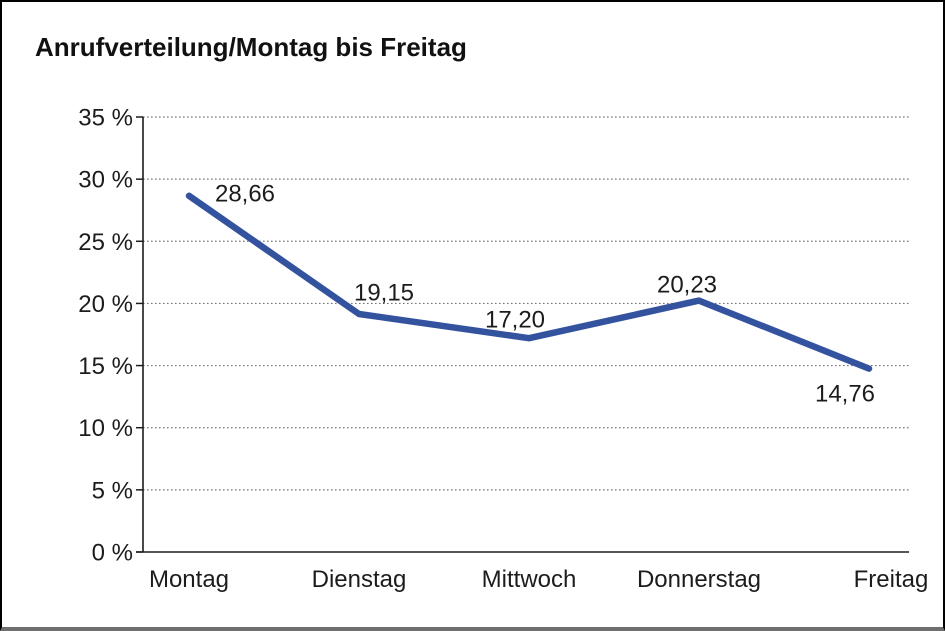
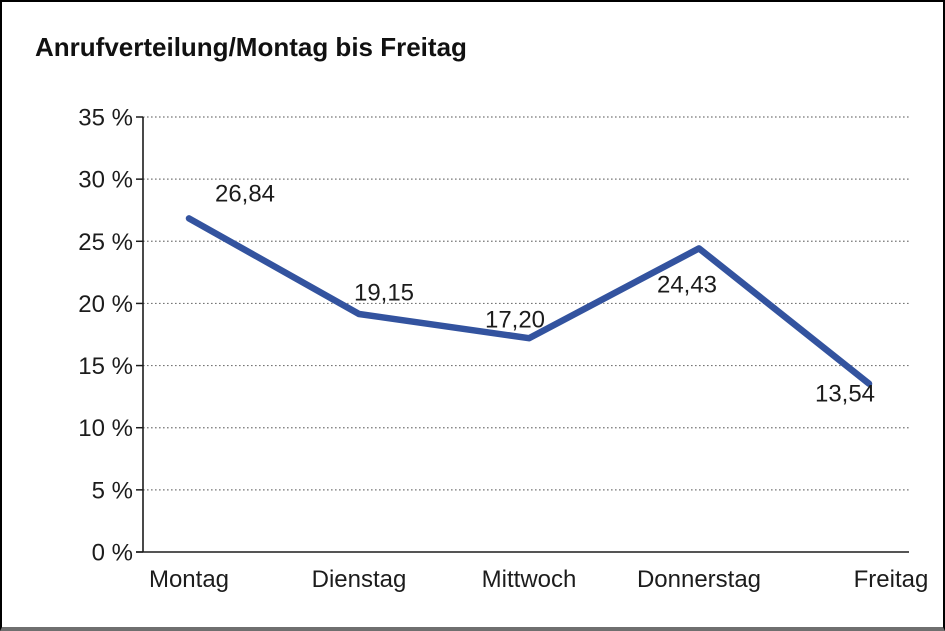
Montag: 28,66 -> 26,84
Donnerstag: 20,23 -> 24,43
Freitag: 14,76 -> 13,54
